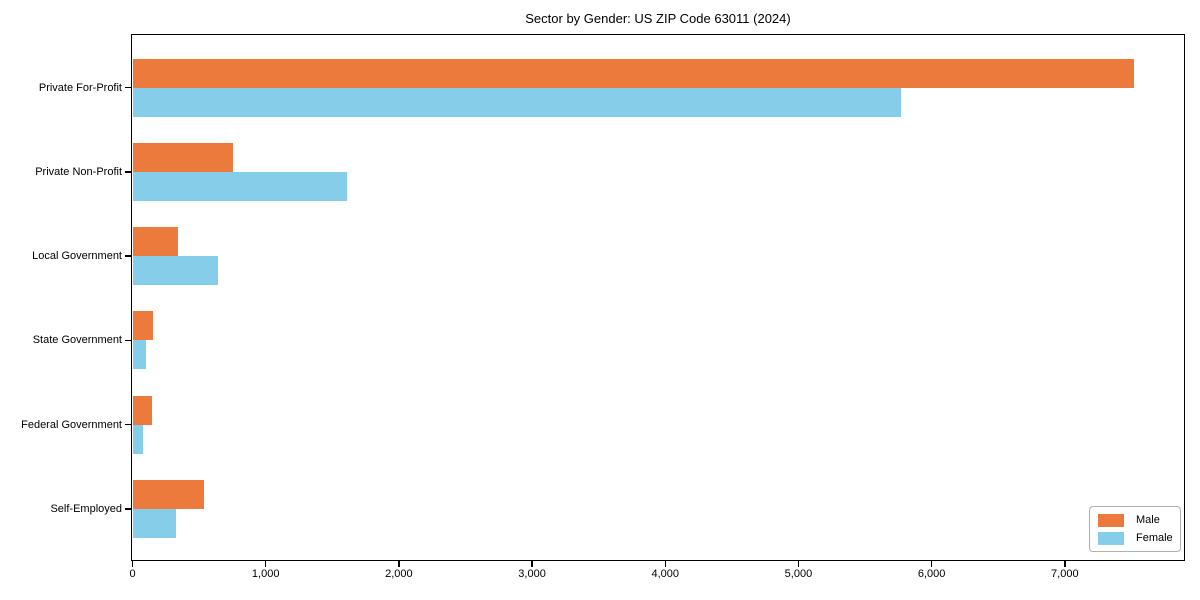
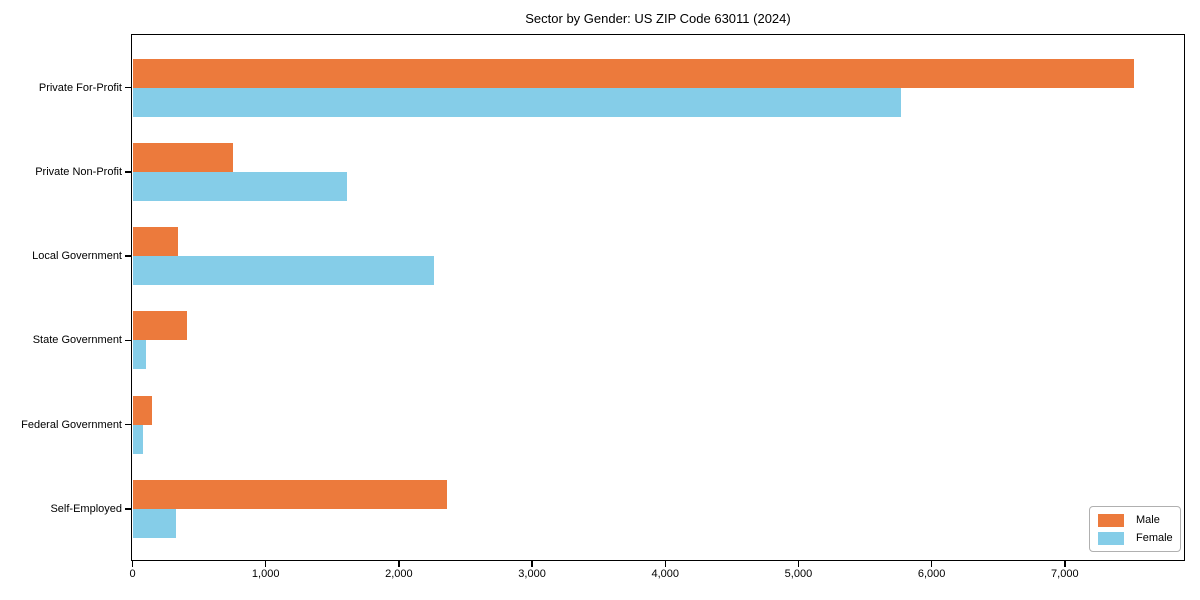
Female/Local Government: 640 -> 2260
Male/State Government: 150 -> 410
Male/Self-Employed: 530 -> 2360
